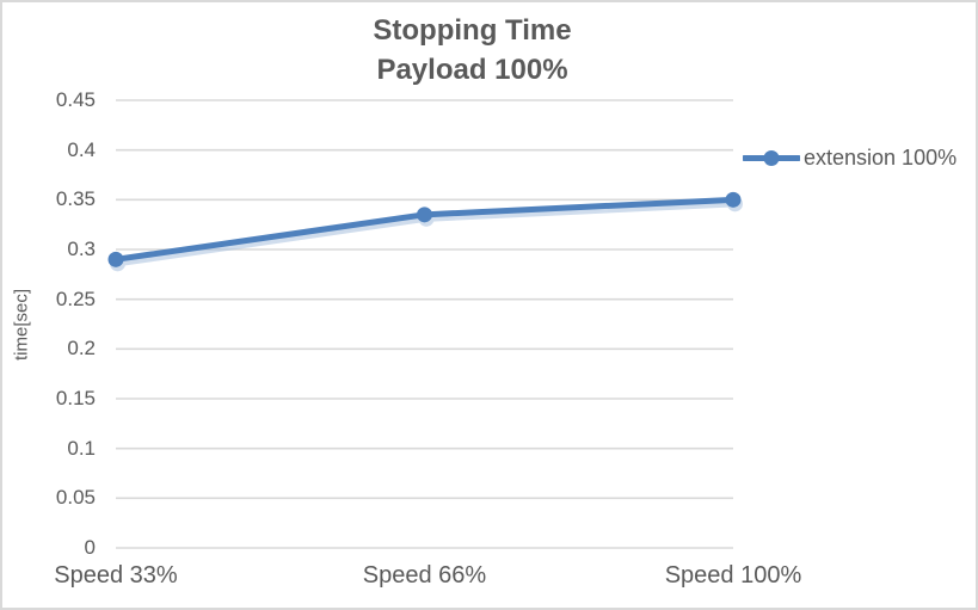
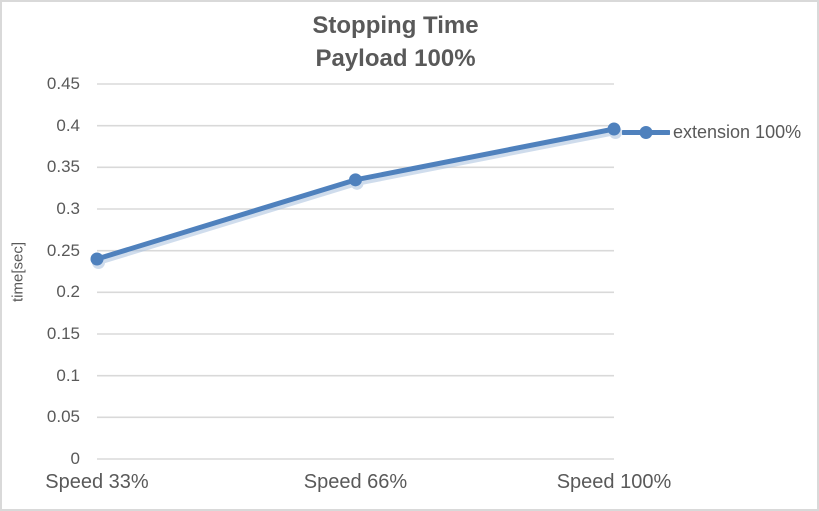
Speed 33%: 0.29 -> 0.24
Speed 100%: 0.35 -> 0.40
